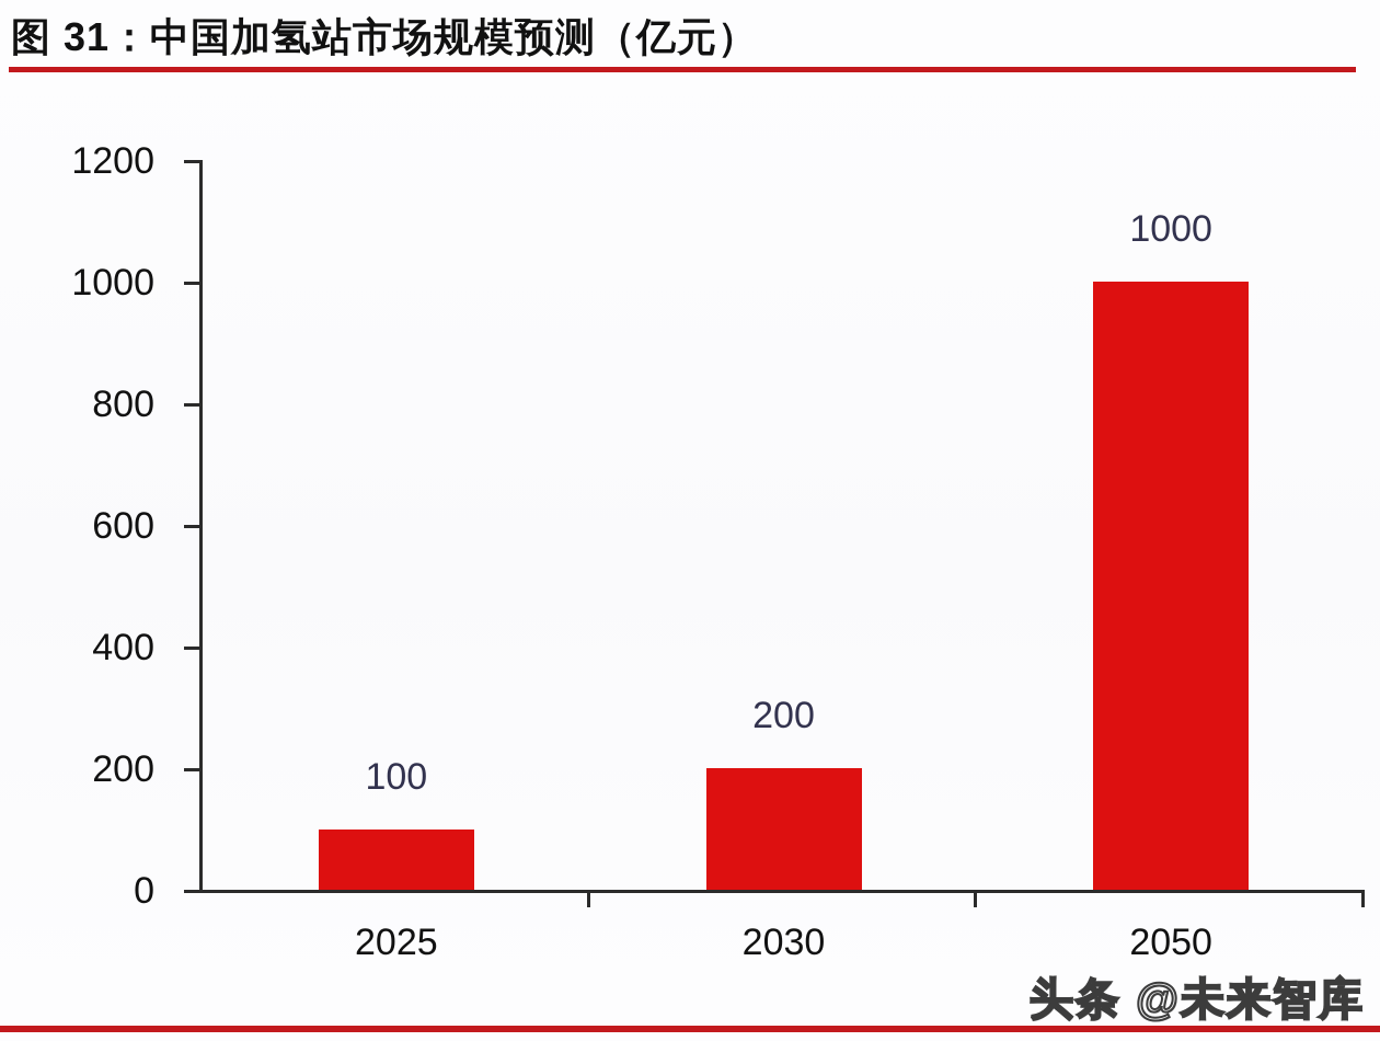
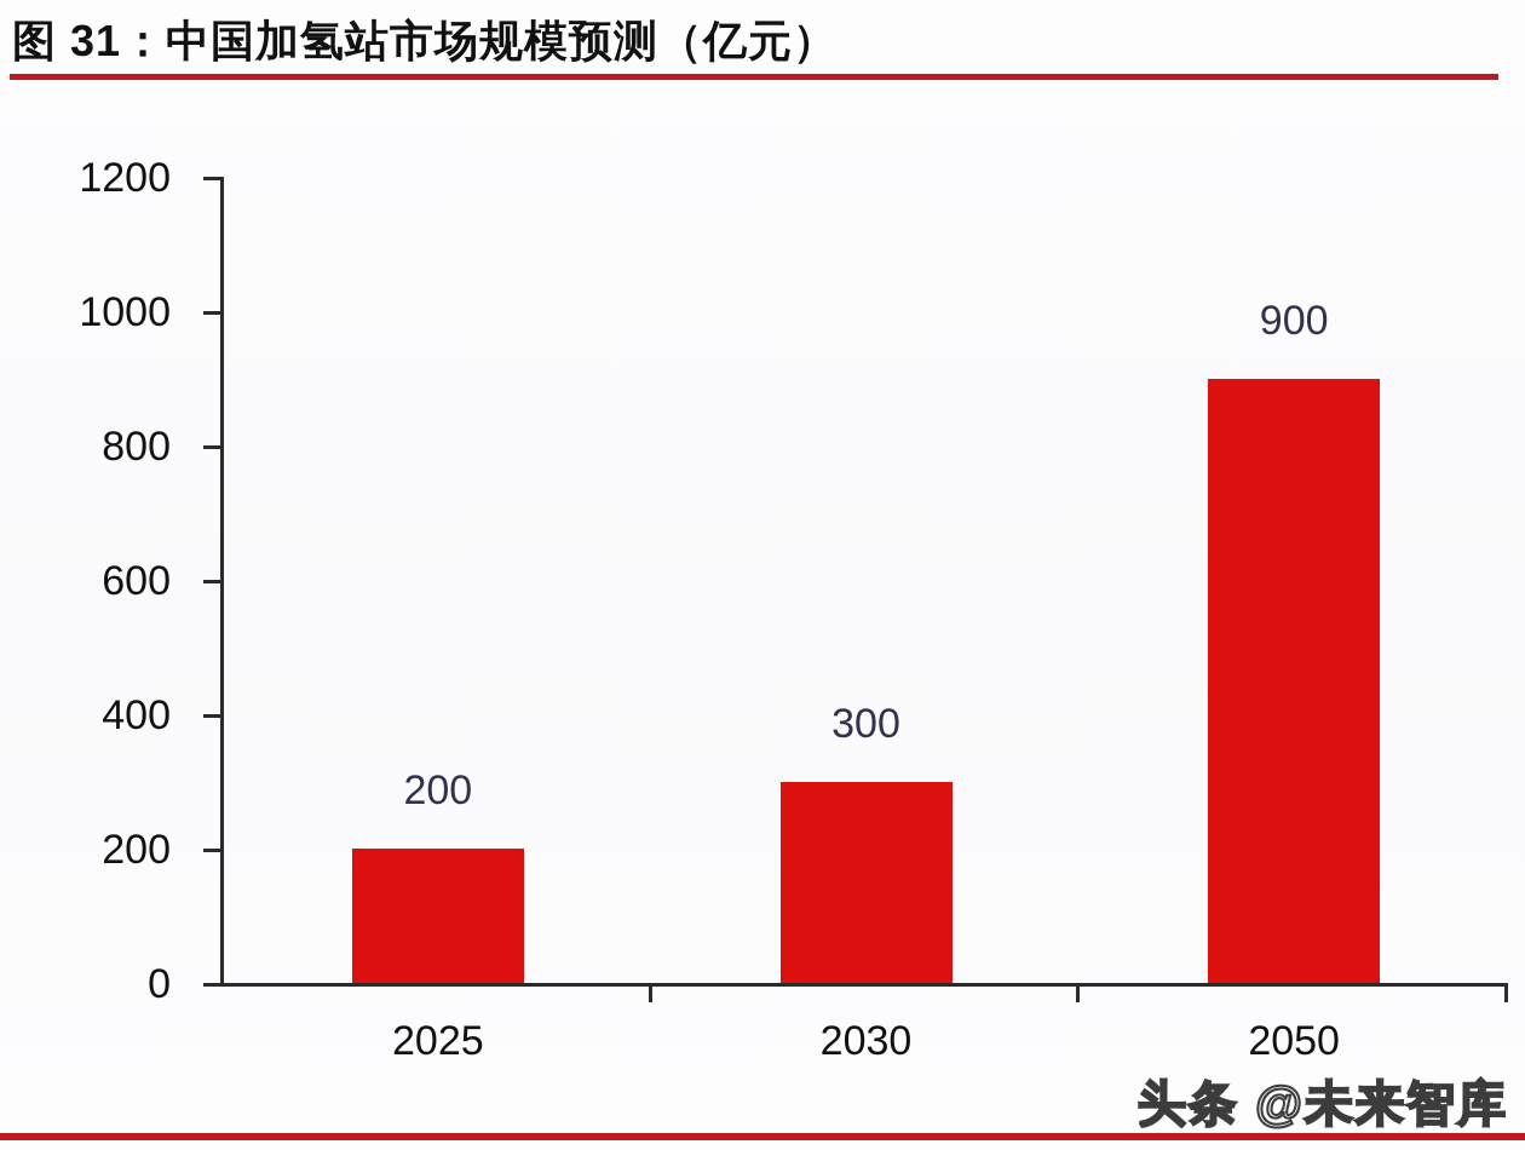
2025: 100 -> 200
2030: 200 -> 300
2050: 1000 -> 900
